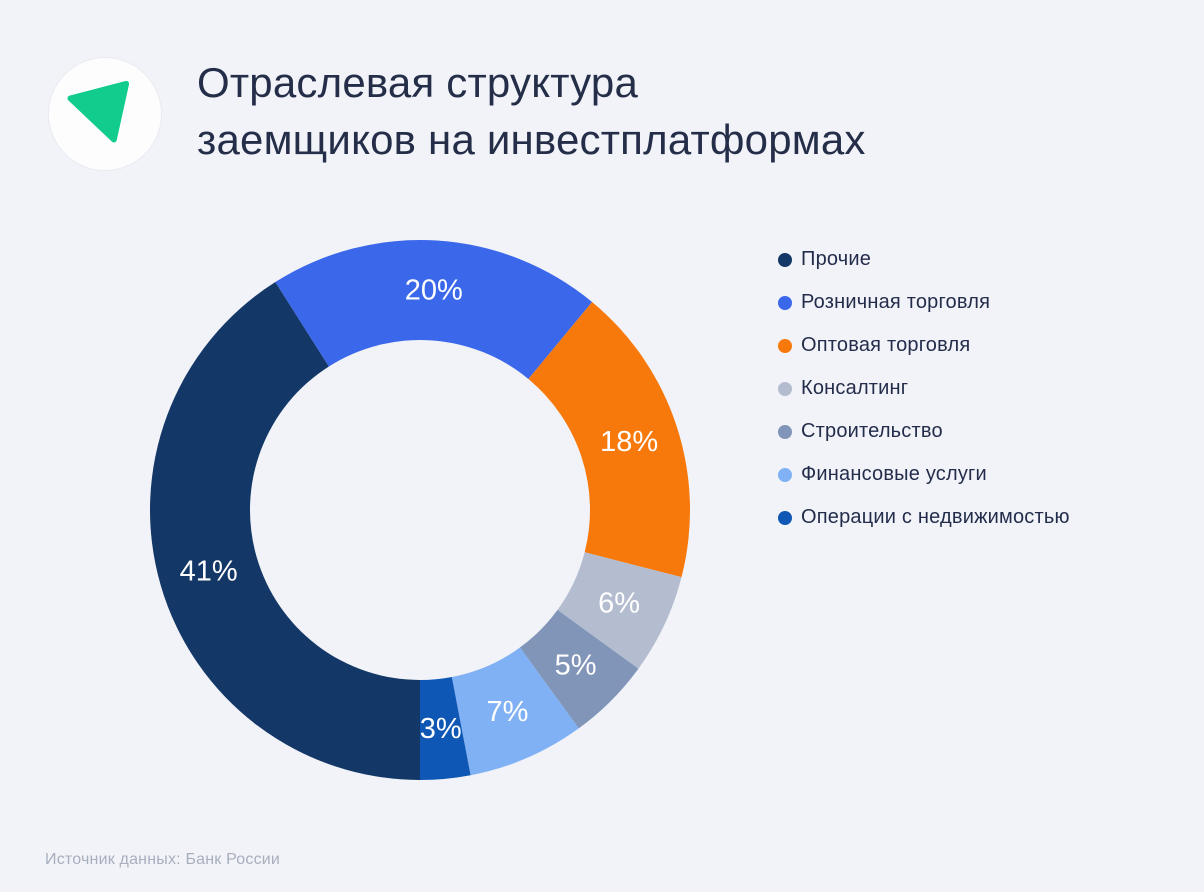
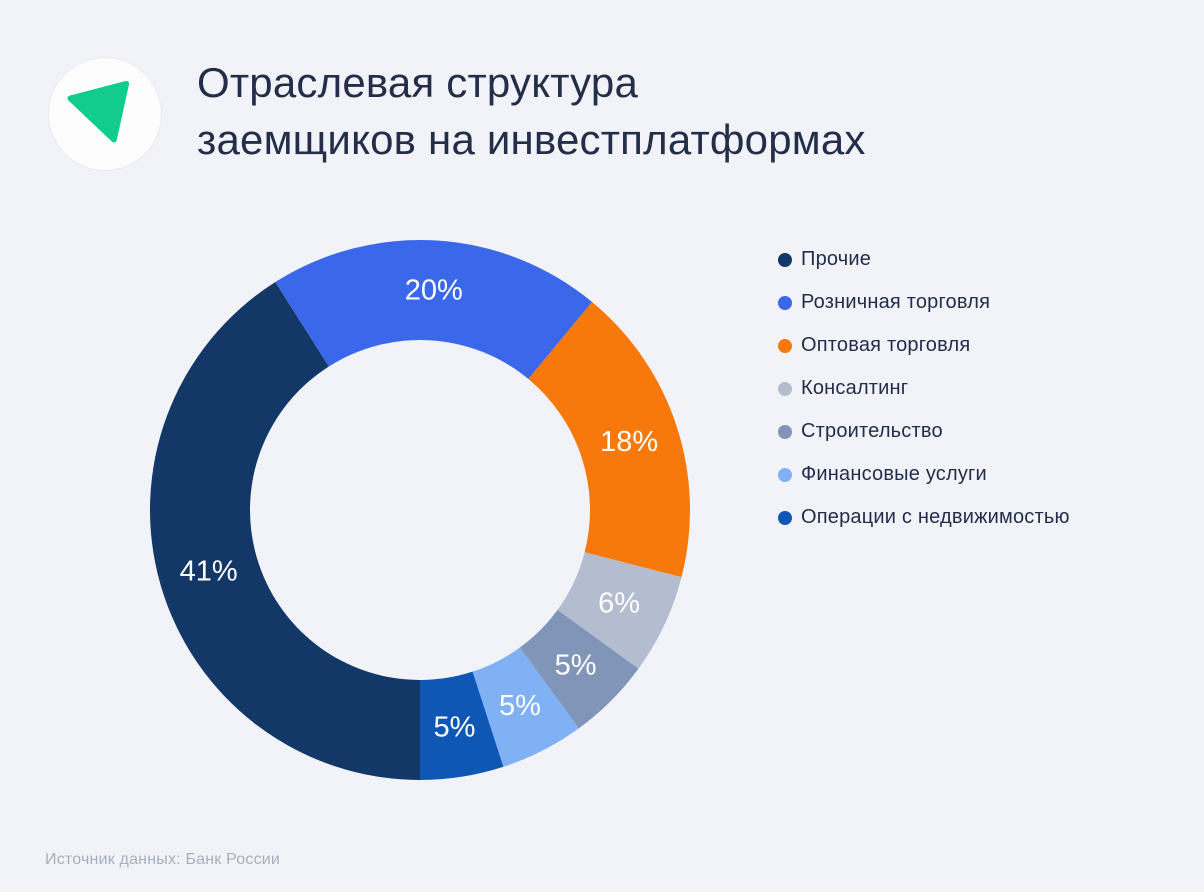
Финансовые услуги: 7% -> 5%
Операции с недвижимостью: 3% -> 5%
